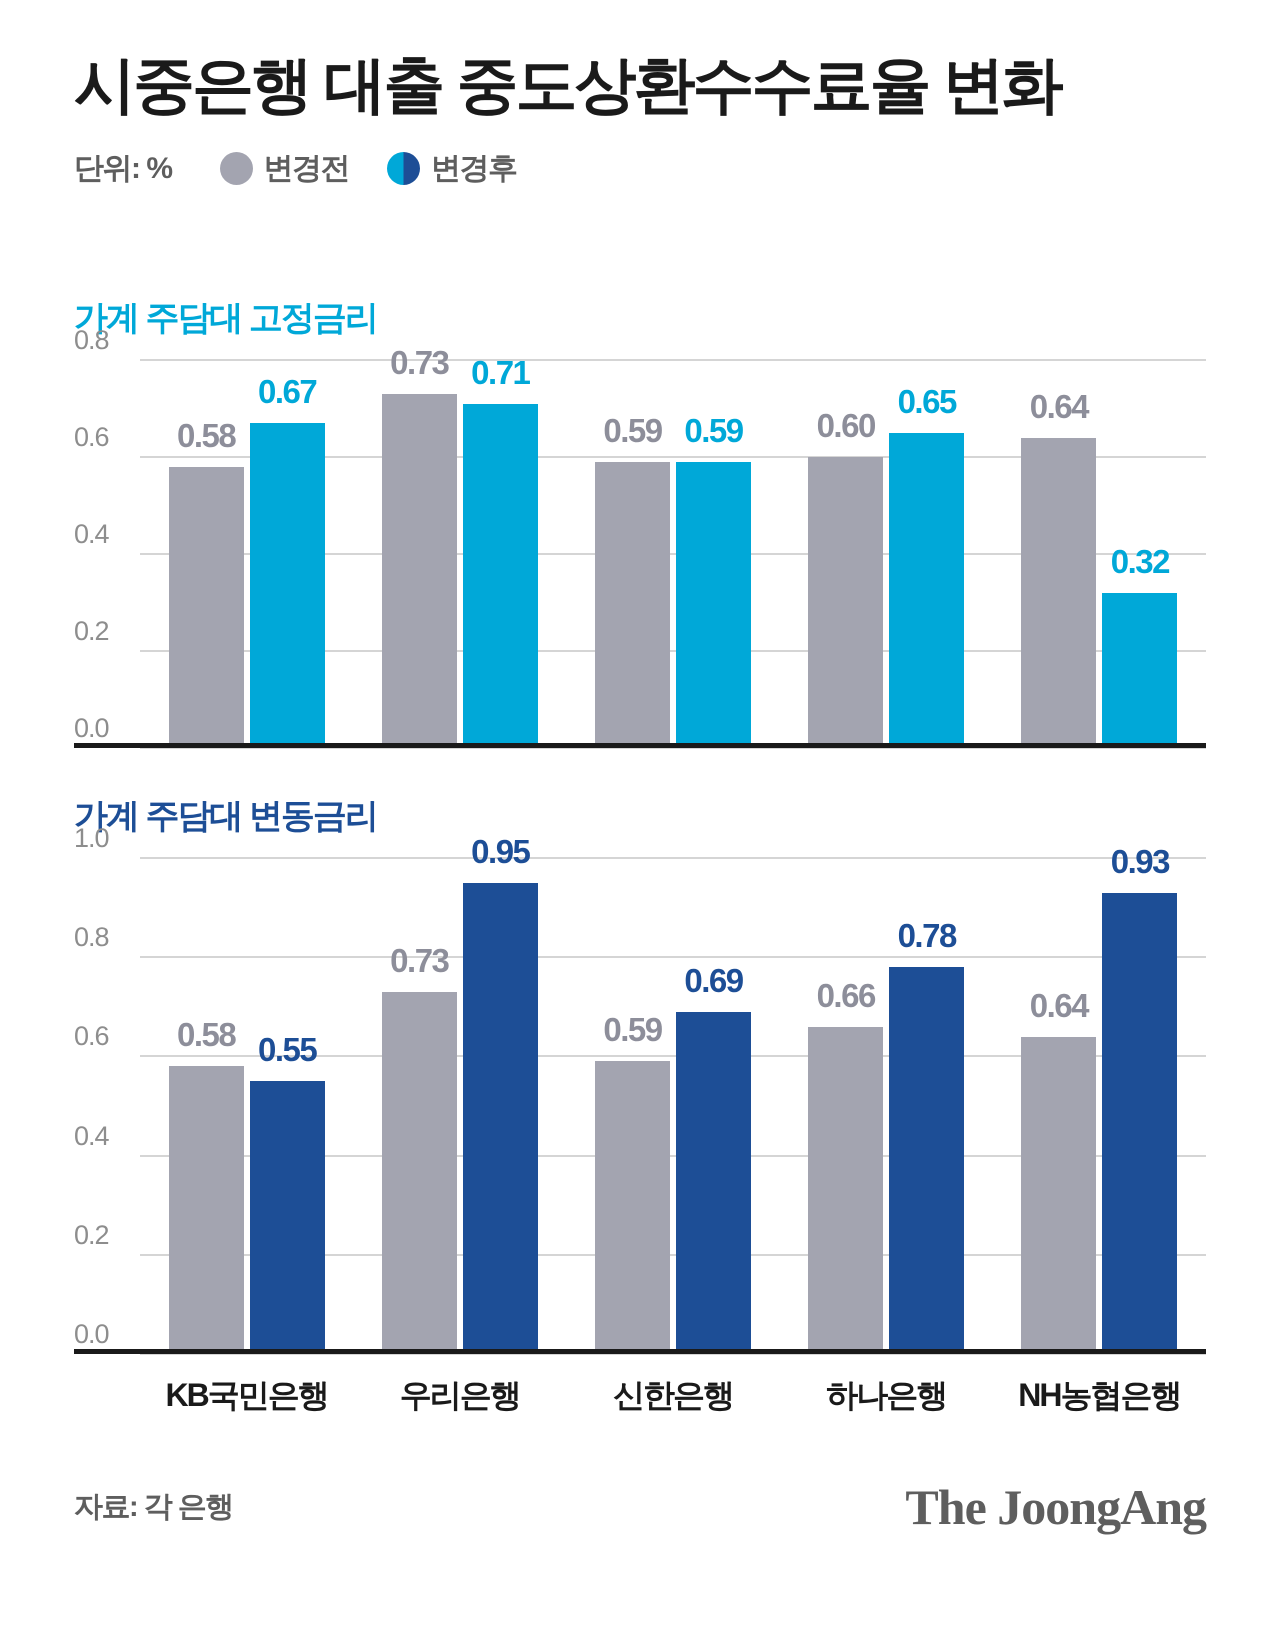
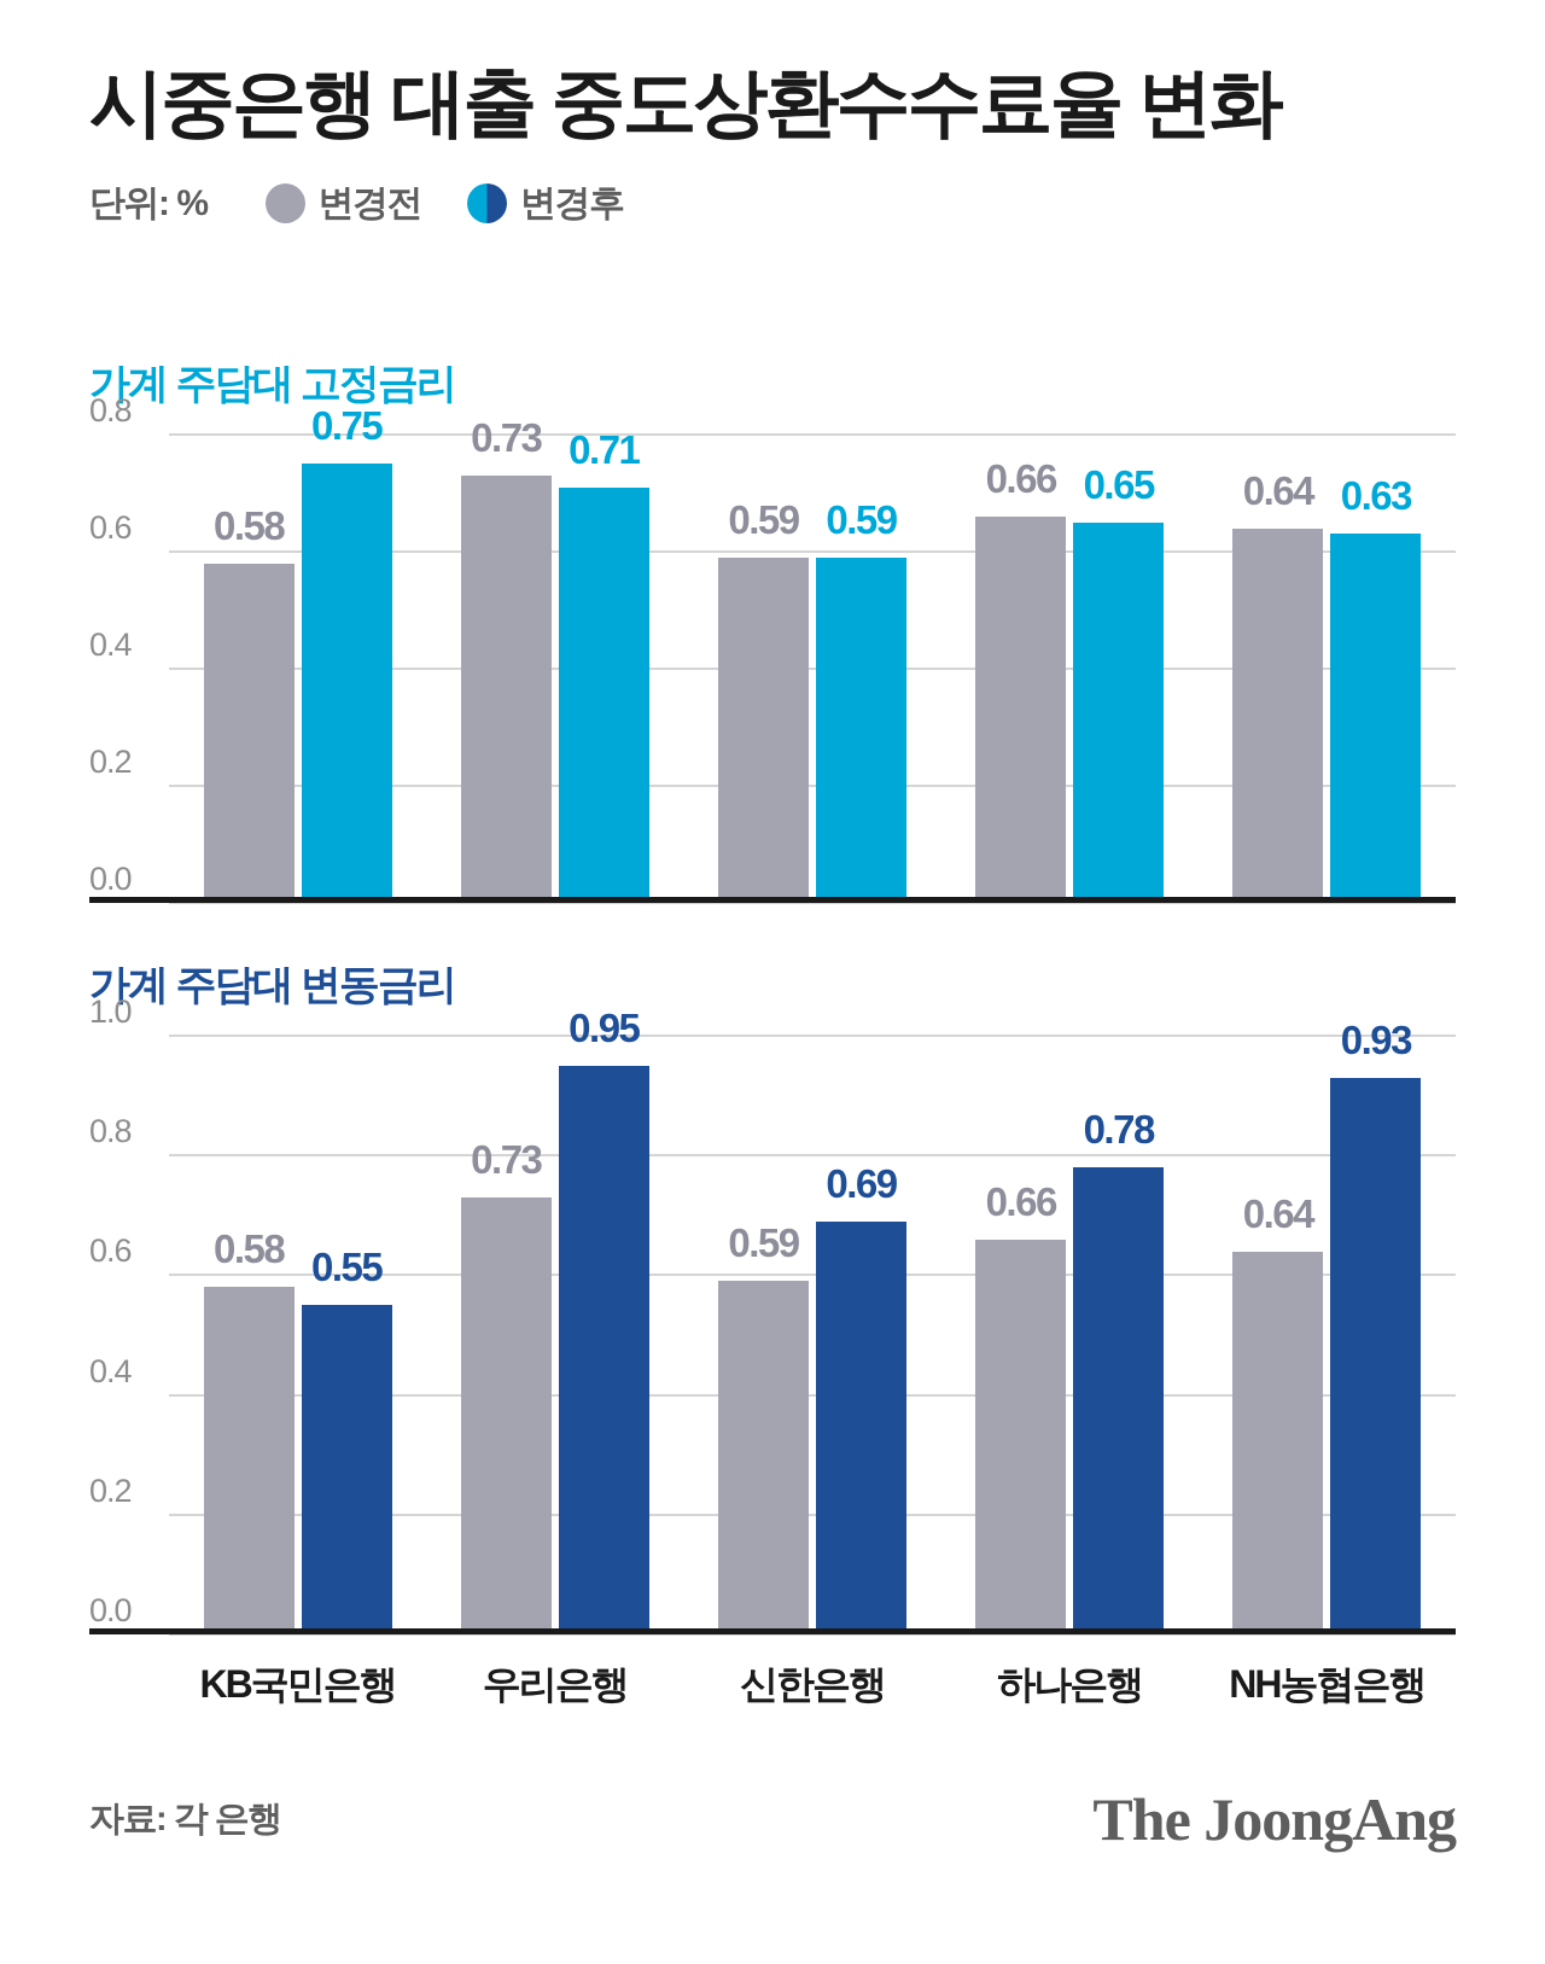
가계 주담대 고정금리/변경후/KB국민은행: 0.67 -> 0.75
가계 주담대 고정금리/변경전/하나은행: 0.60 -> 0.66
가계 주담대 고정금리/변경후/NH농협은행: 0.32 -> 0.63
